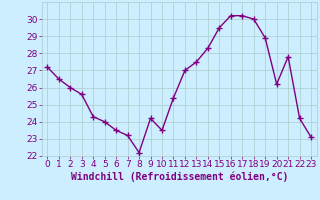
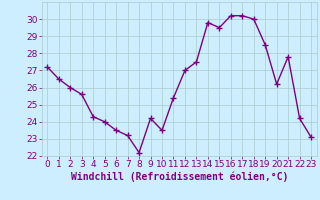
14: 28.3 -> 29.8
19: 28.9 -> 28.5
